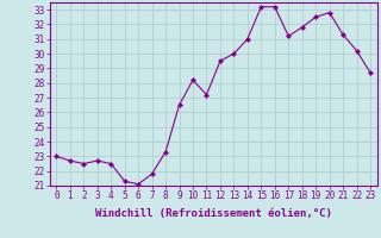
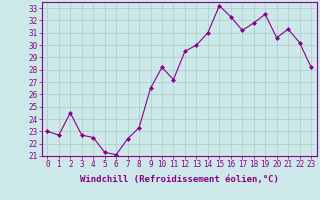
2: 22.5 -> 24.5
7: 21.8 -> 22.4
16: 33.2 -> 32.3
20: 32.8 -> 30.6
23: 28.7 -> 28.2
